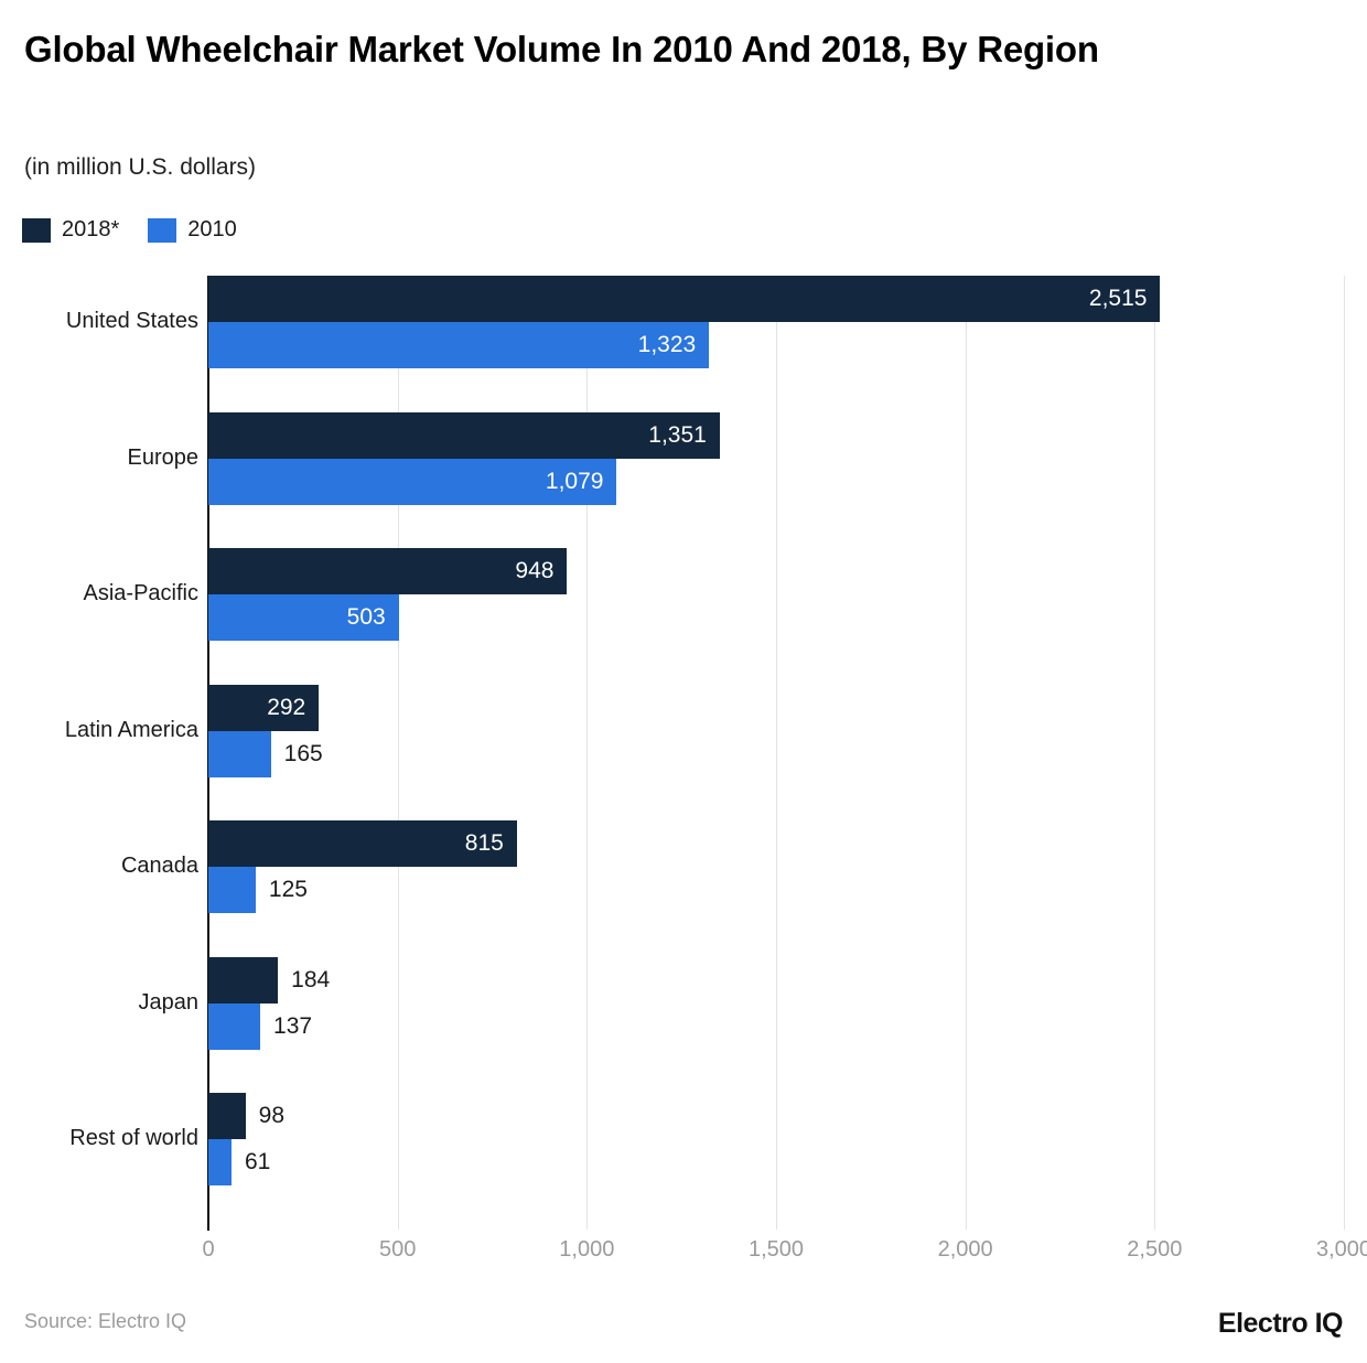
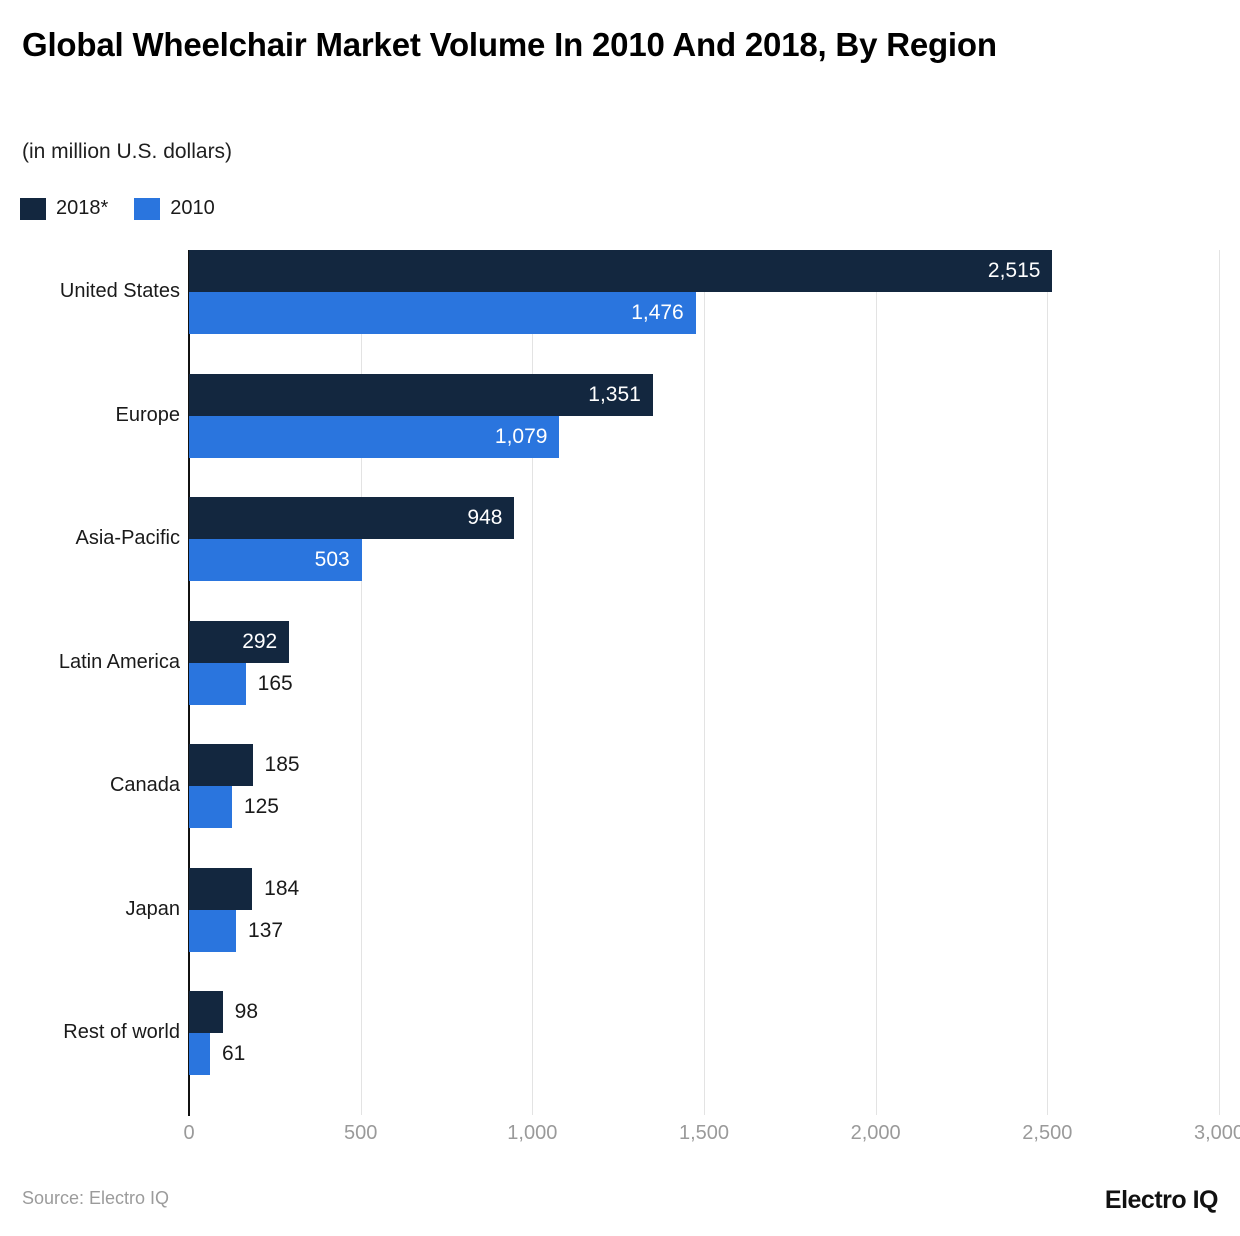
2010/United States: 1,323 -> 1,476
2018*/Canada: 815 -> 185
